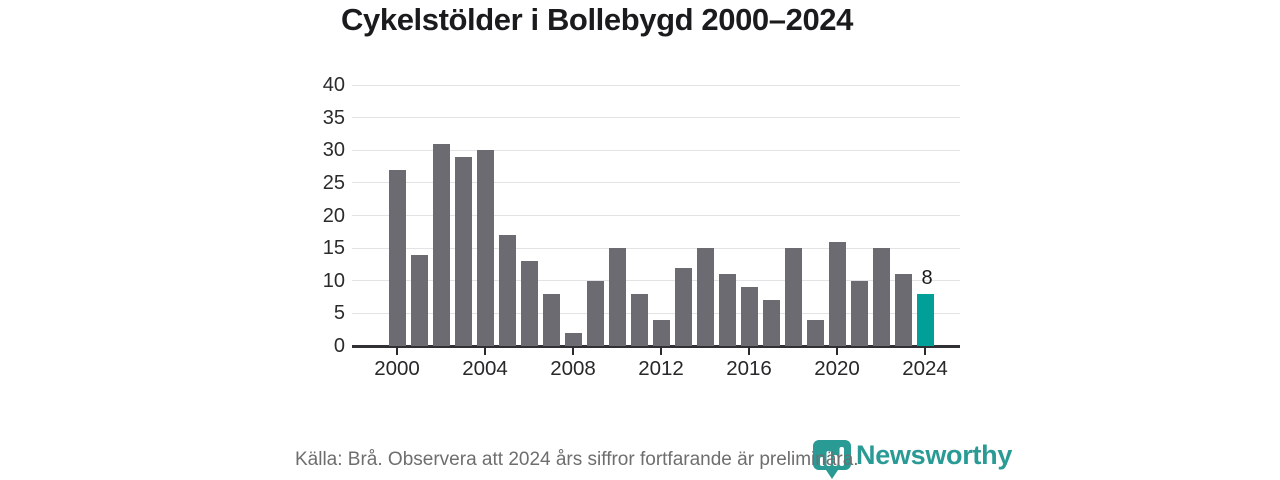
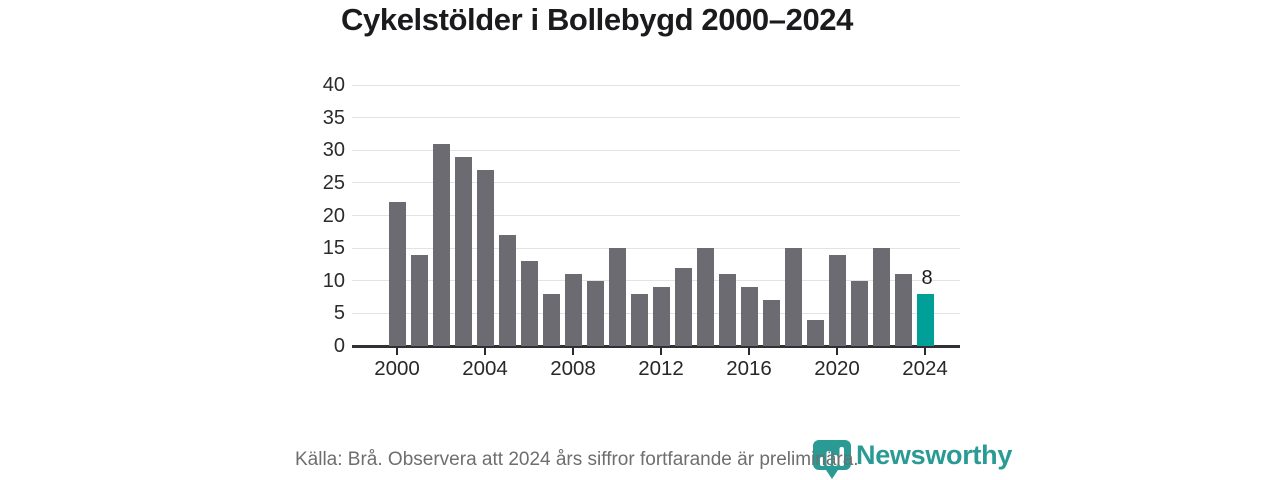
2000: 27 -> 22
2004: 30 -> 27
2008: 2 -> 11
2012: 4 -> 9
2020: 16 -> 14
